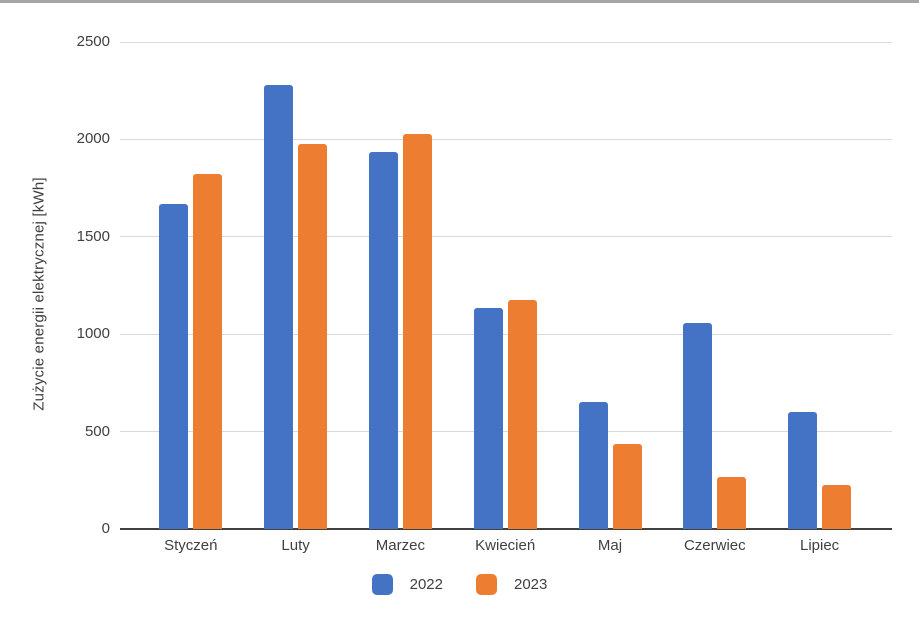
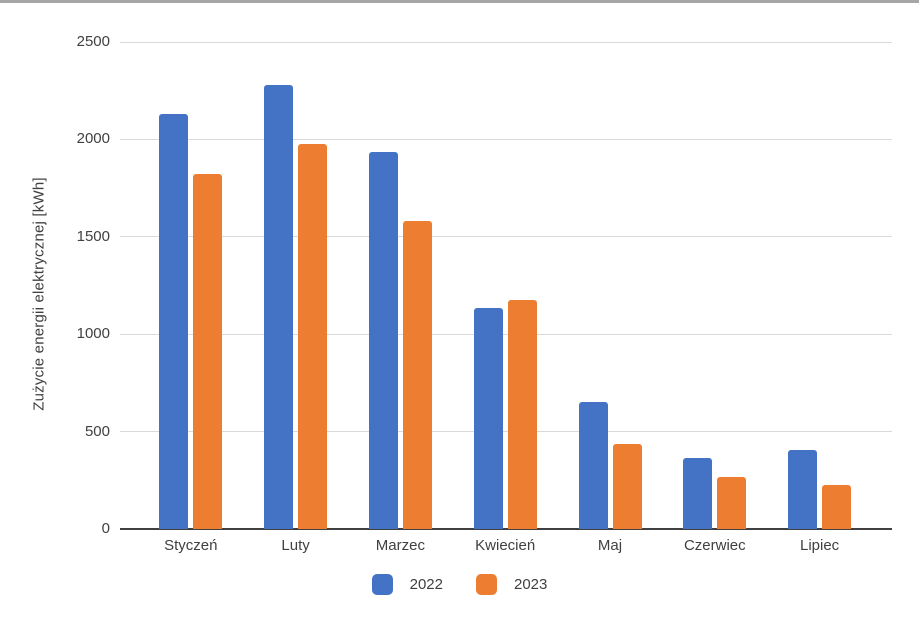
2022/Styczeń: 1670 -> 2130
2023/Marzec: 2030 -> 1580
2022/Czerwiec: 1060 -> 360
2022/Lipiec: 600 -> 400
